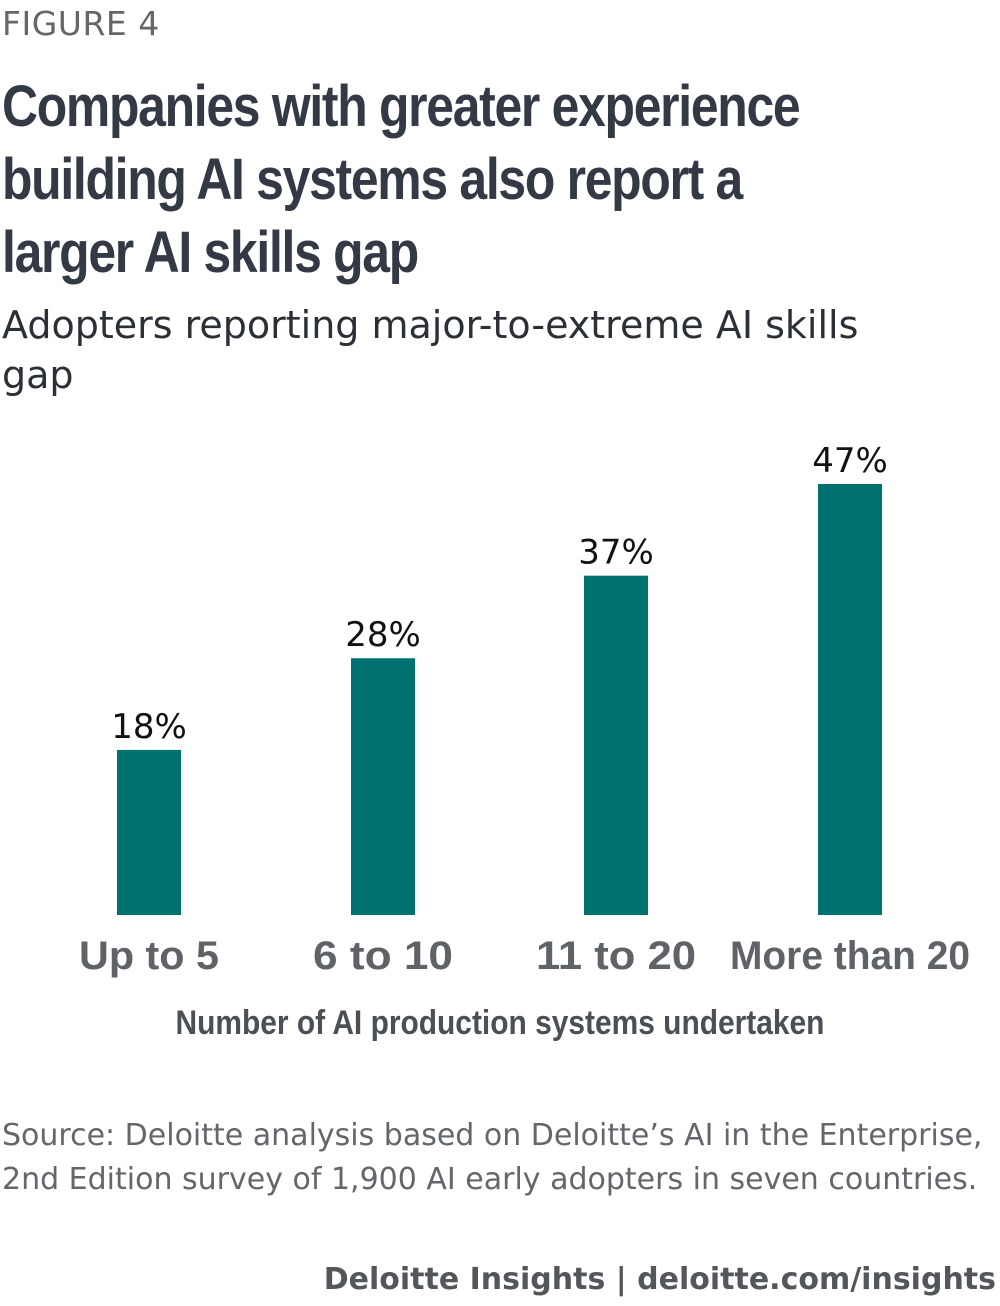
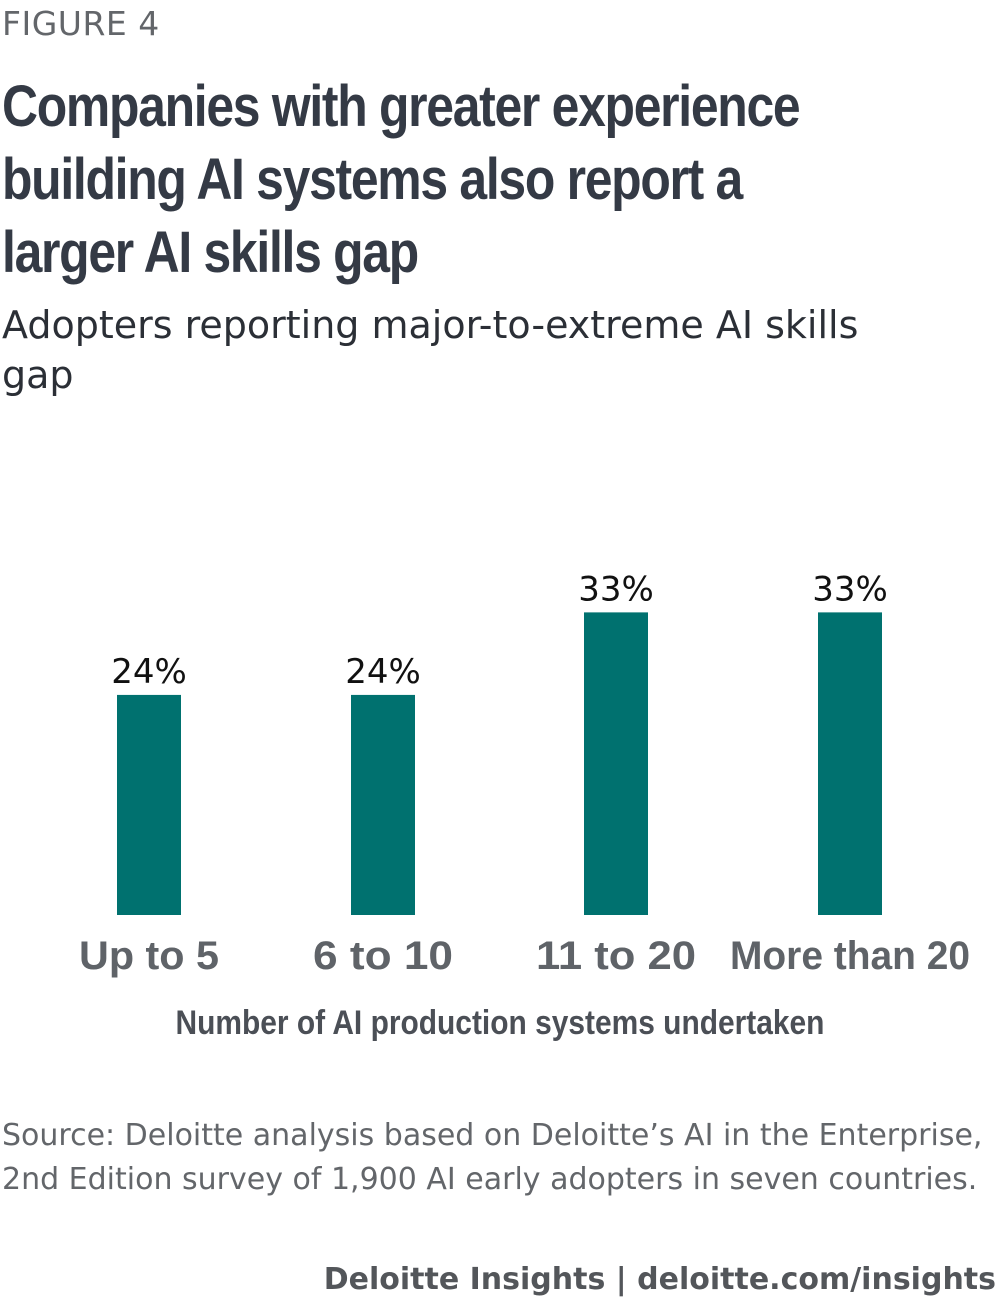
Up to 5: 18% -> 24%
6 to 10: 28% -> 24%
11 to 20: 37% -> 33%
More than 20: 47% -> 33%
